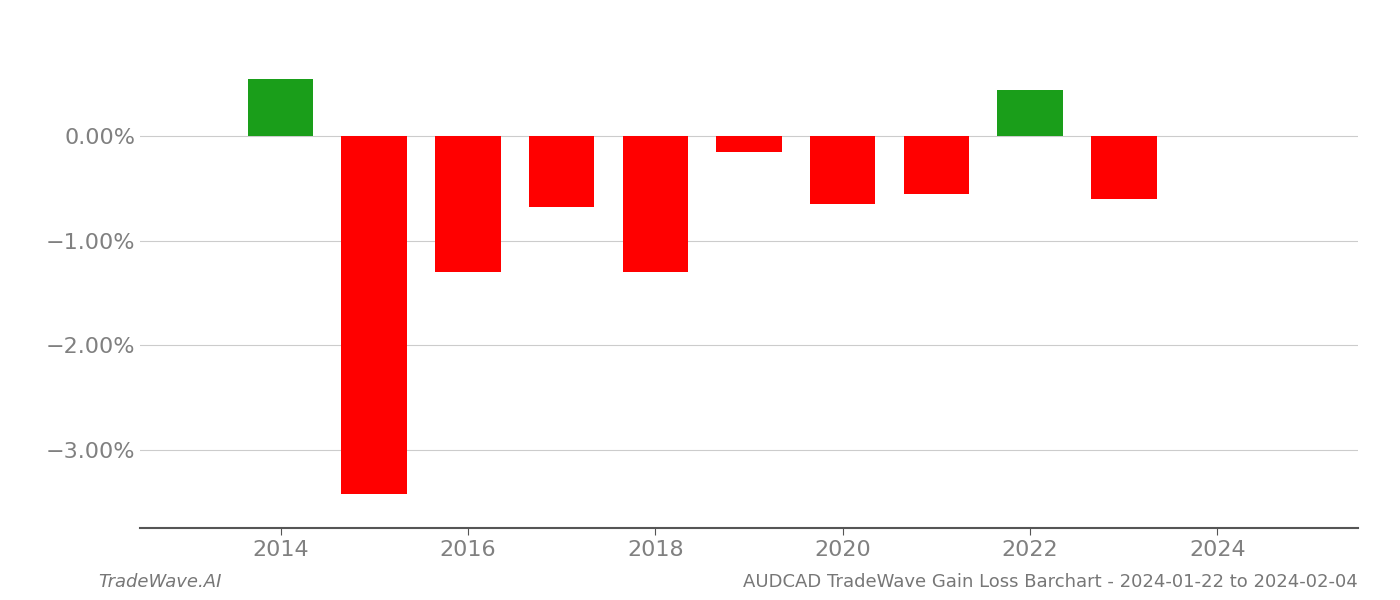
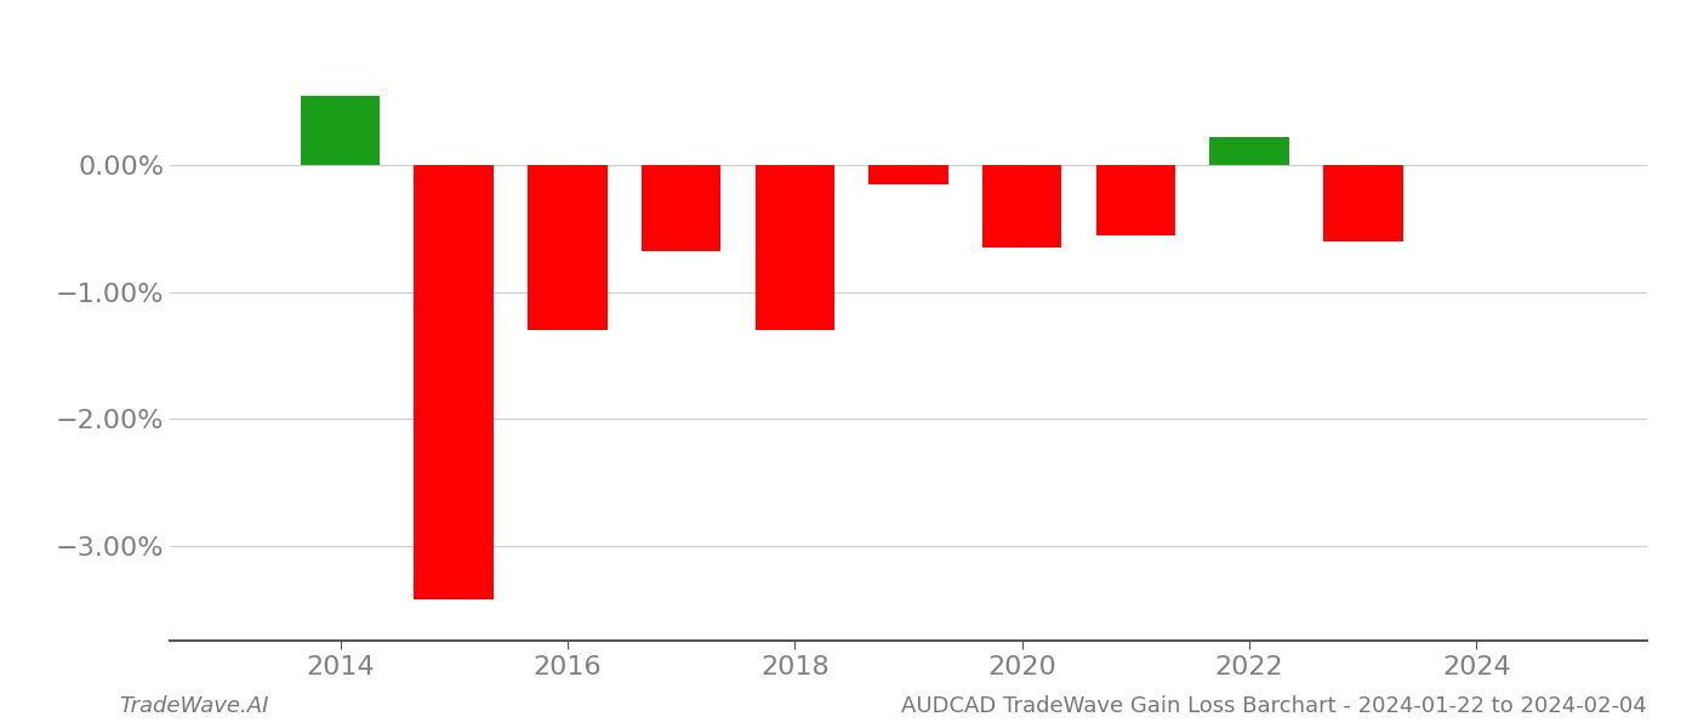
2022: 0.44% -> 0.22%
